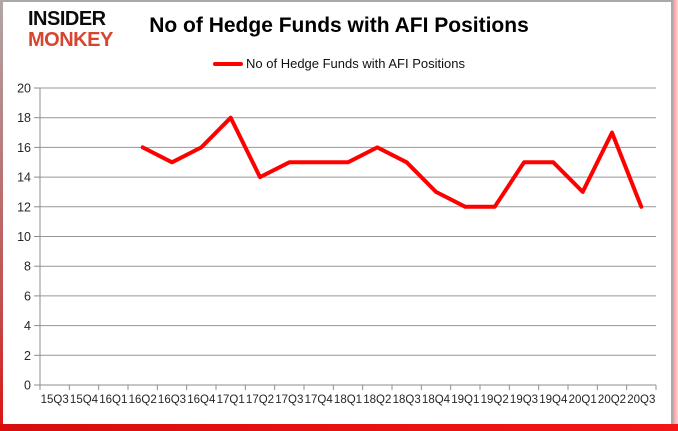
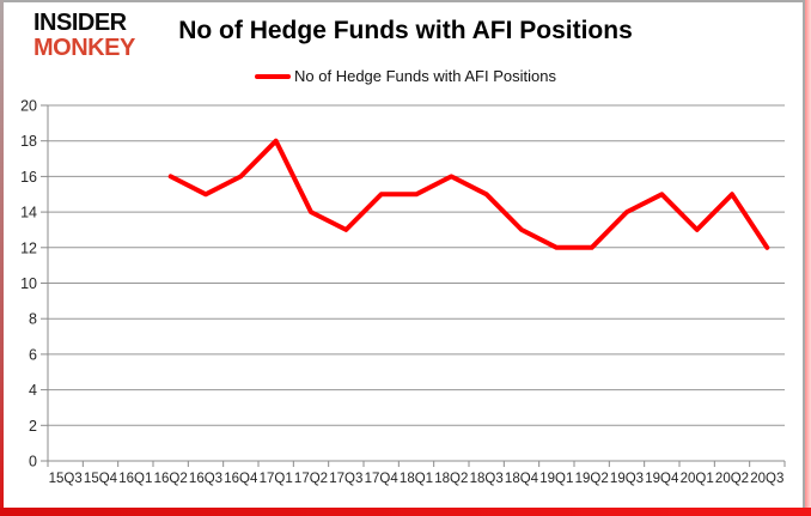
17Q3: 15 -> 13
19Q3: 15 -> 14
20Q2: 17 -> 15
